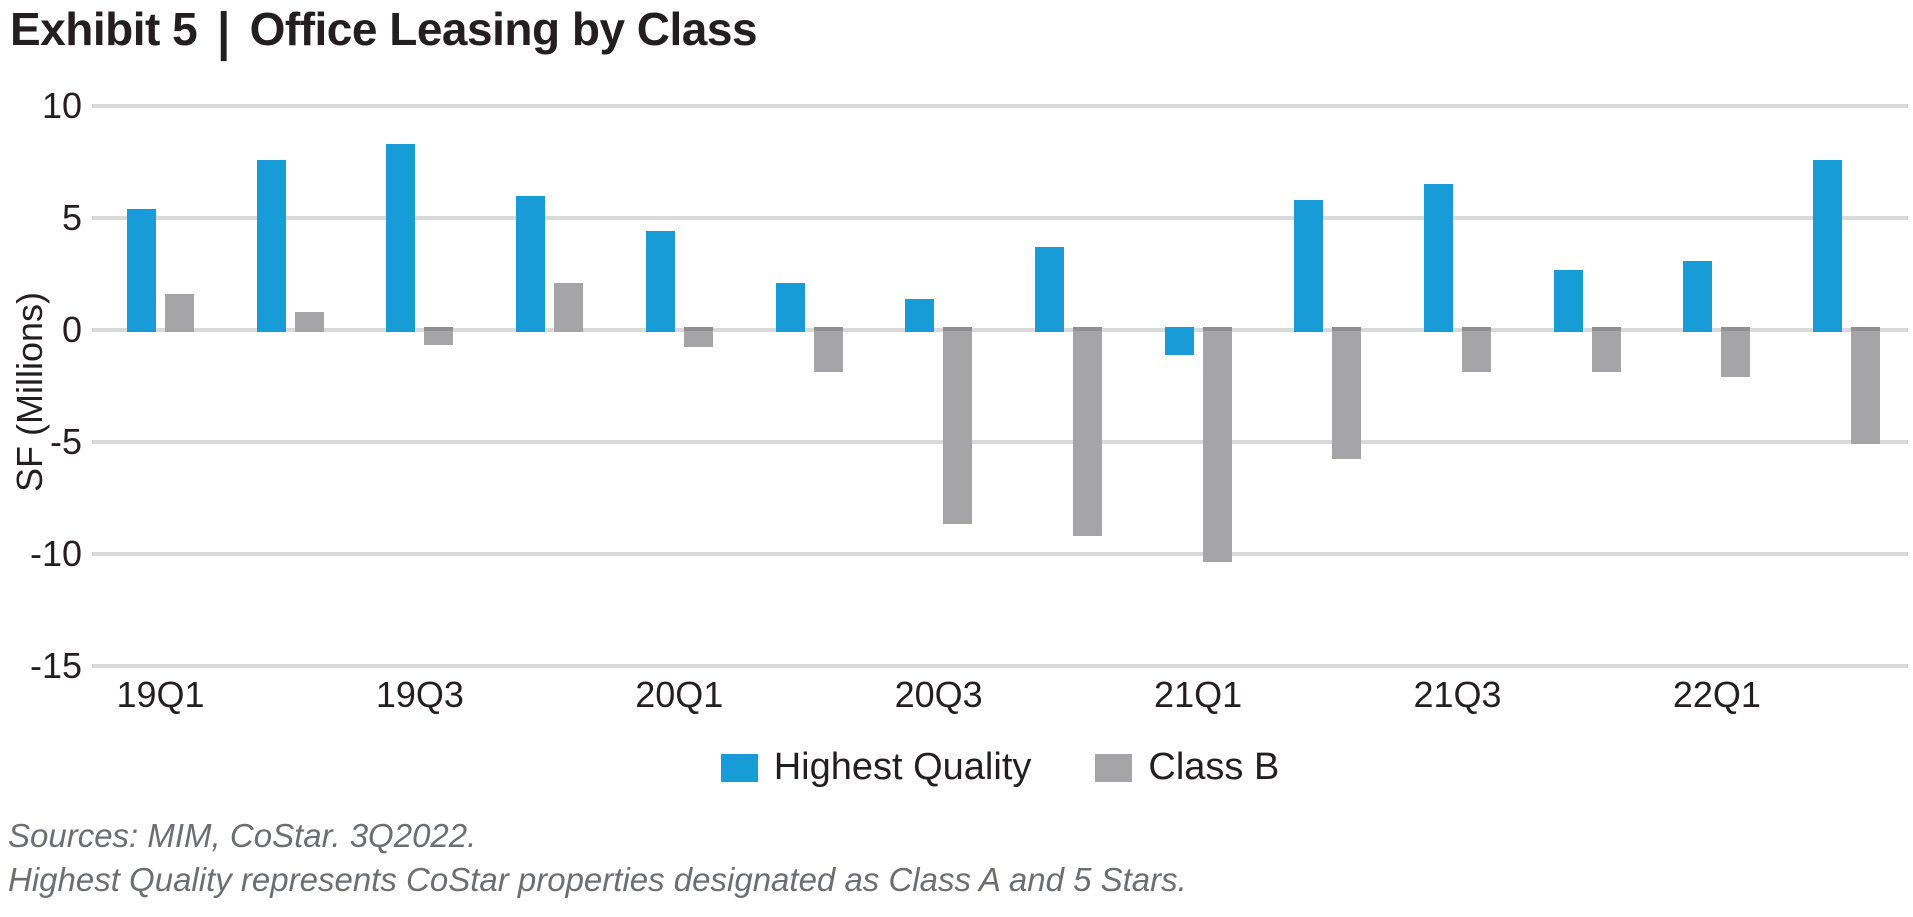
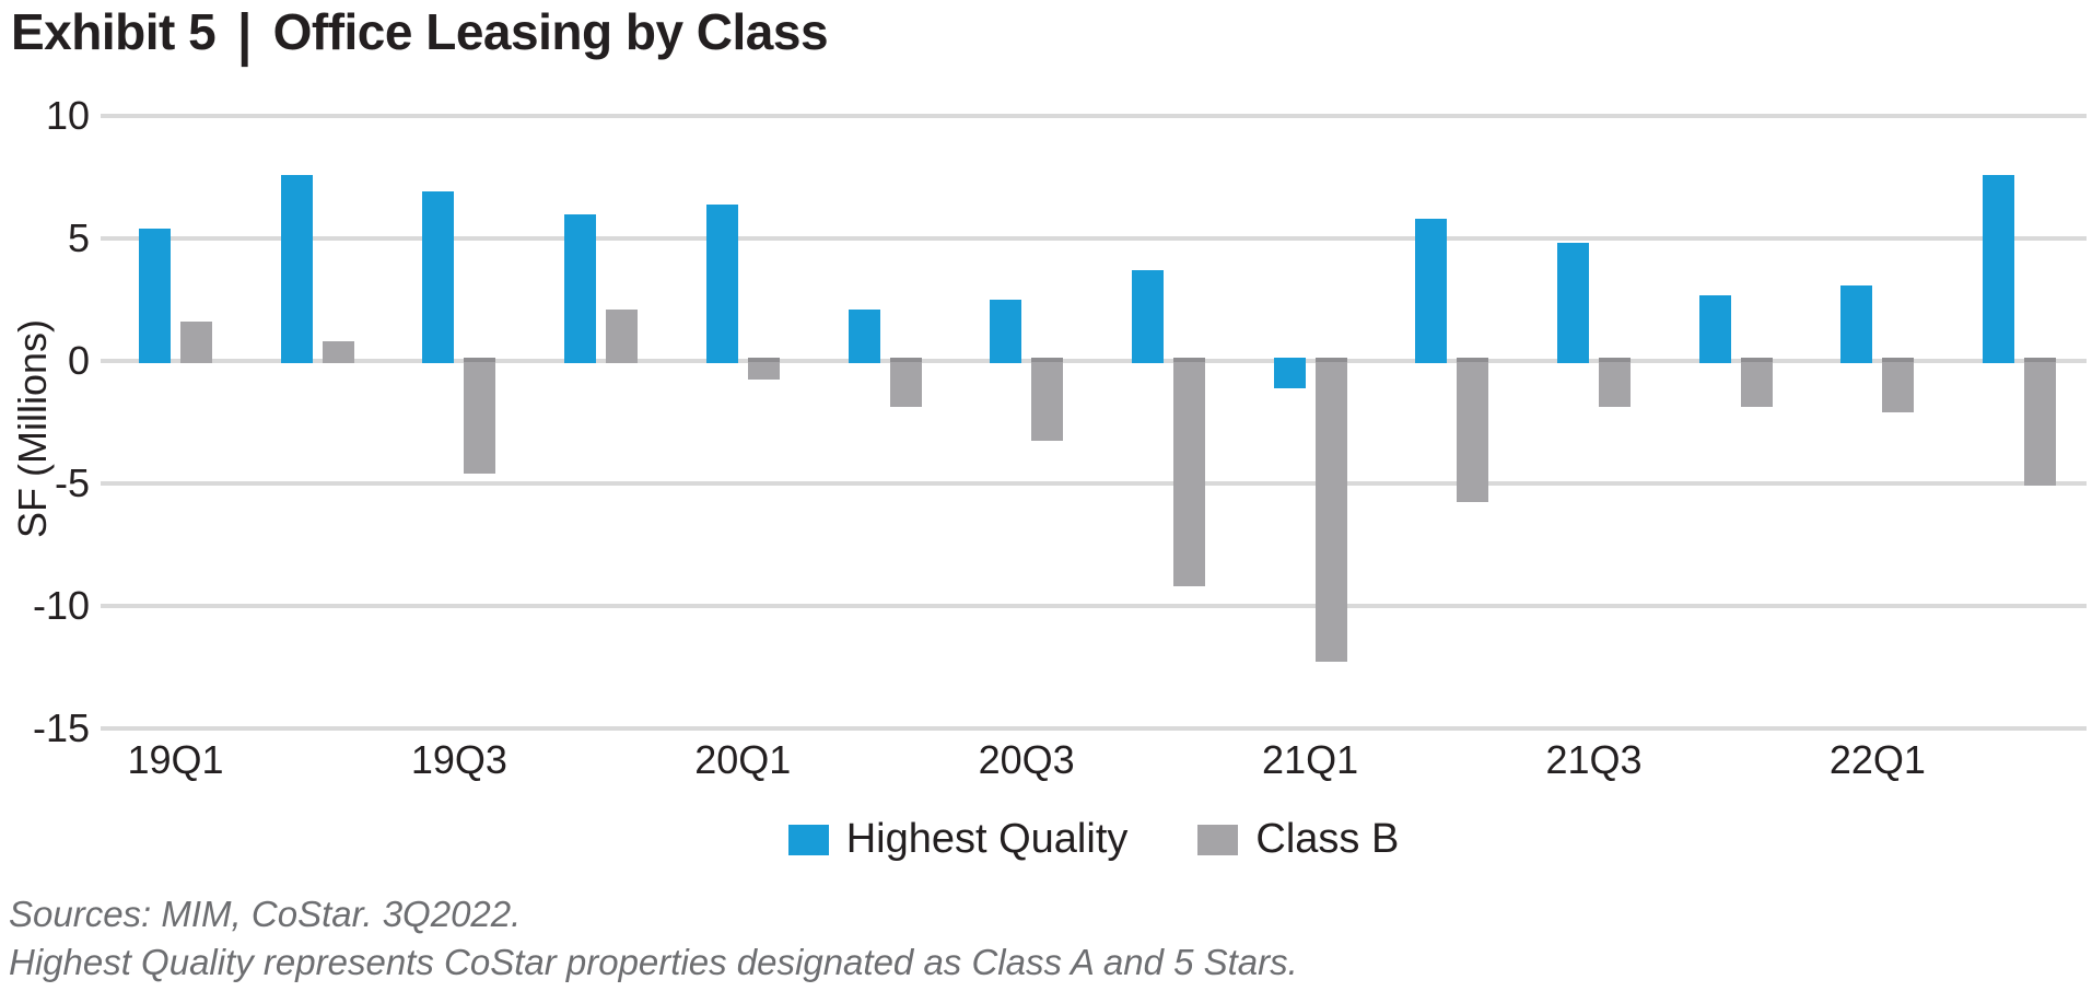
Highest Quality/19Q3: 8.3 -> 6.9
Class B/19Q3: -0.5 -> -4.4
Highest Quality/20Q1: 4.4 -> 6.4
Highest Quality/20Q3: 1.4 -> 2.5
Class B/20Q3: -8.5 -> -3.1
Class B/21Q1: -10.2 -> -12.1
Highest Quality/21Q3: 6.5 -> 4.8
